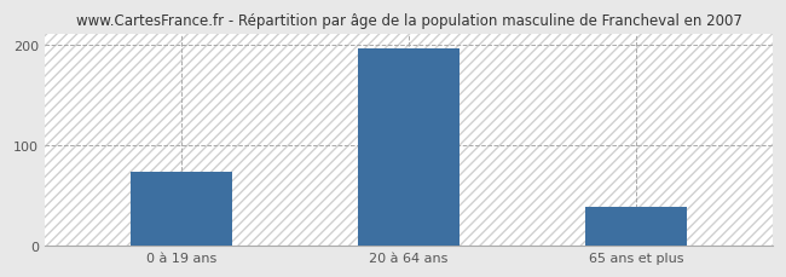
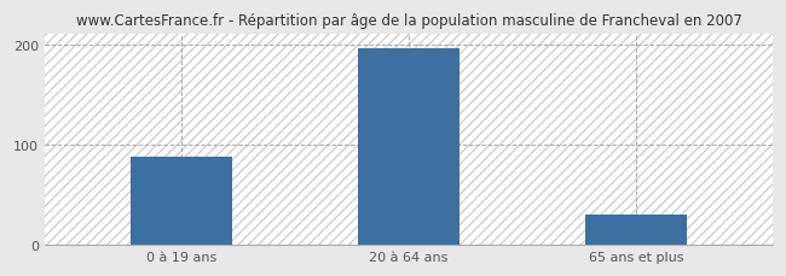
0 à 19 ans: 74 -> 88
65 ans et plus: 38 -> 30
